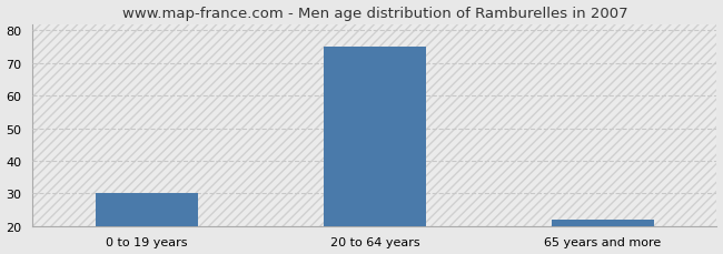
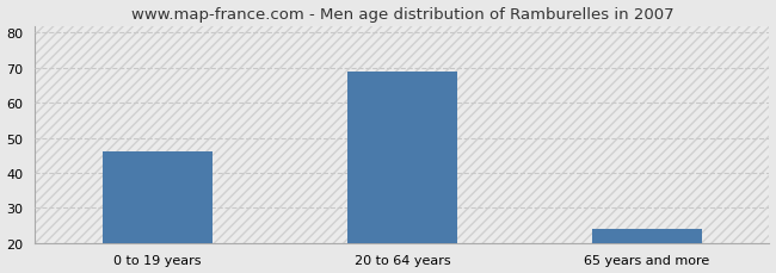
0 to 19 years: 30 -> 46
20 to 64 years: 75 -> 69
65 years and more: 22 -> 24
